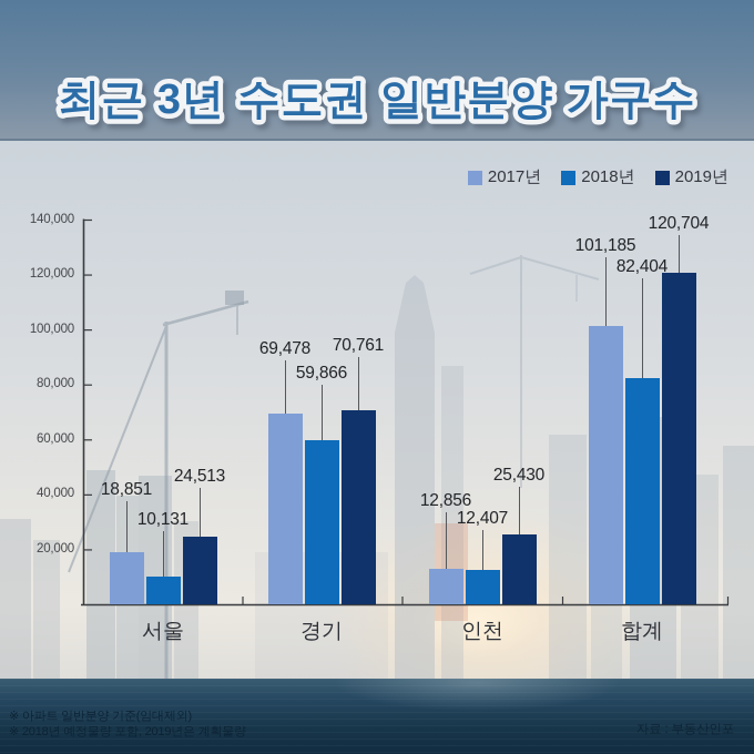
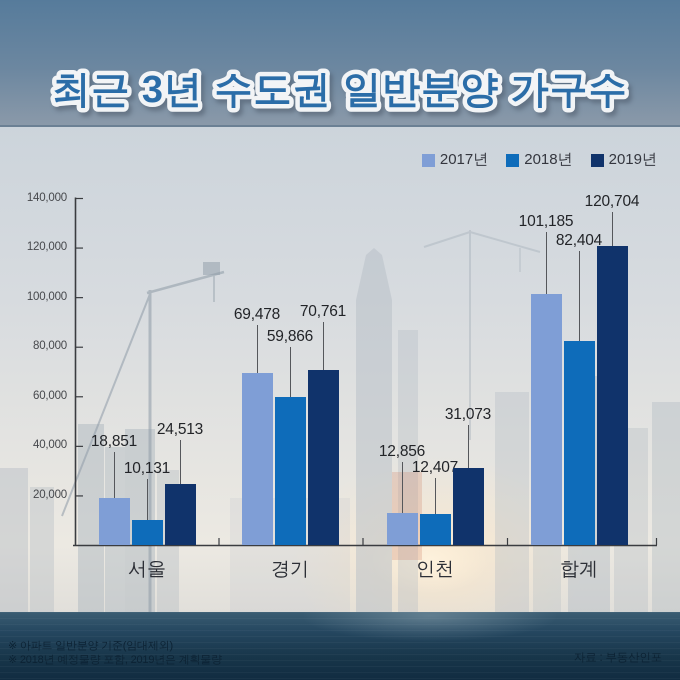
2019년/인천: 25,430 -> 31,073
